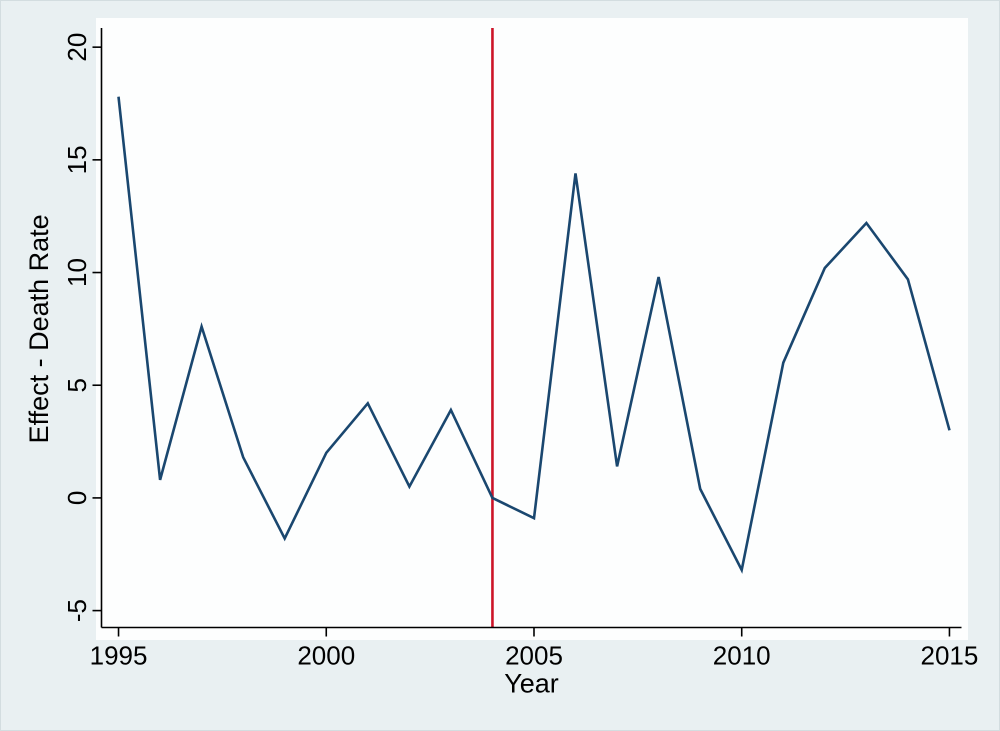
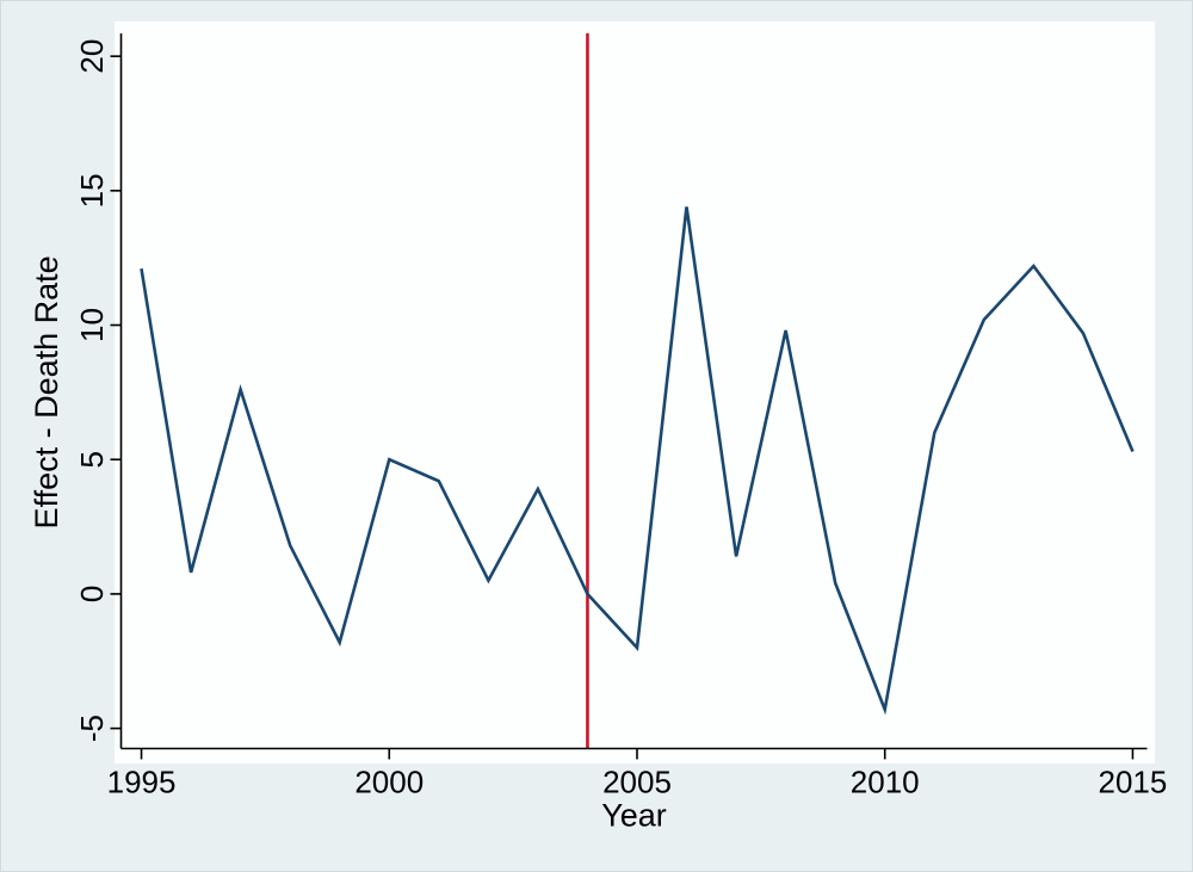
1995: 17.8 -> 12.1
2000: 2.0 -> 5.0
2005: -0.9 -> -2.0
2010: -3.2 -> -4.3
2015: 3.0 -> 5.3
